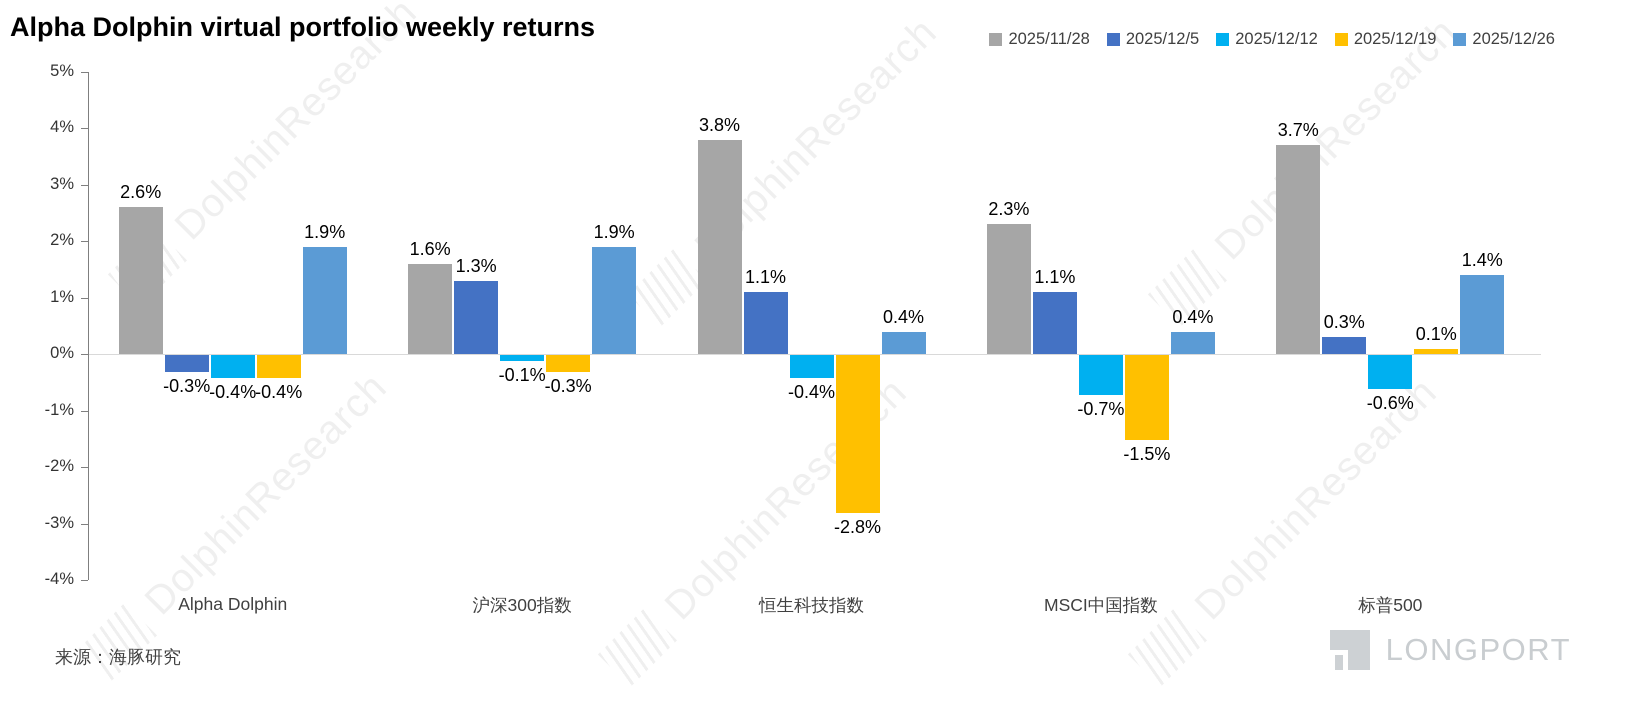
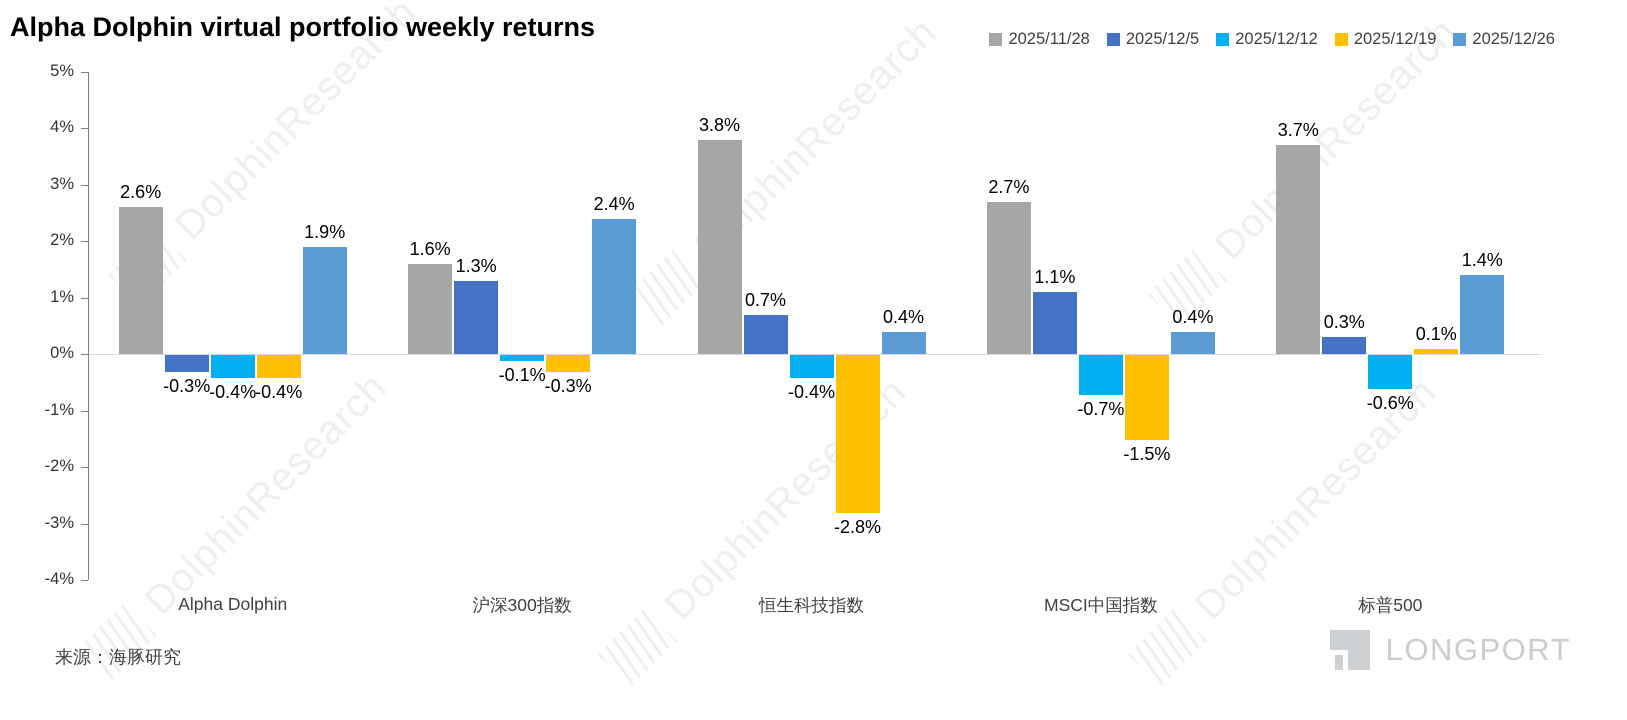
2025/12/26/沪深300指数: 1.9% -> 2.4%
2025/12/5/恒生科技指数: 1.1% -> 0.7%
2025/11/28/MSCI中国指数: 2.3% -> 2.7%
